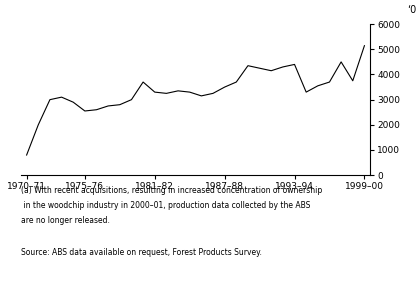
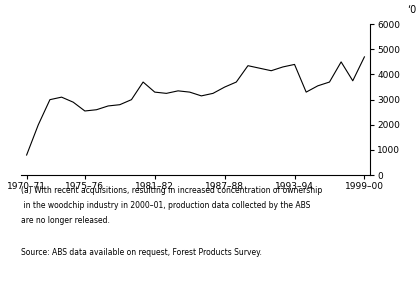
1999–00: 5140 -> 4700
